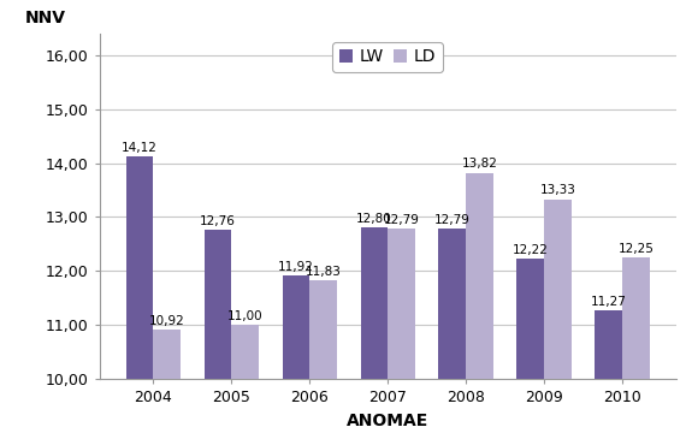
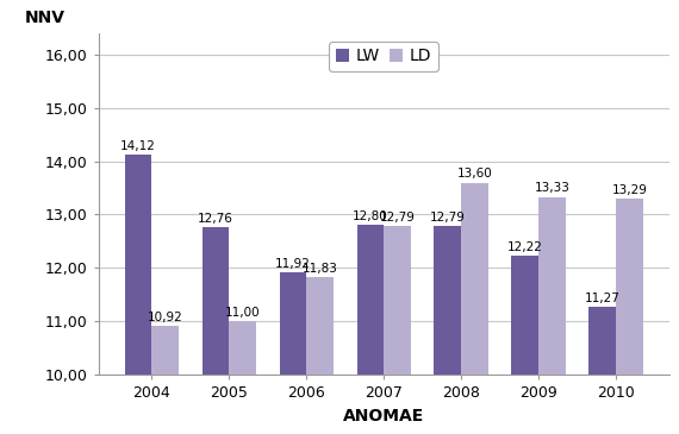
LD/2008: 13,82 -> 13,60
LD/2010: 12,25 -> 13,29
